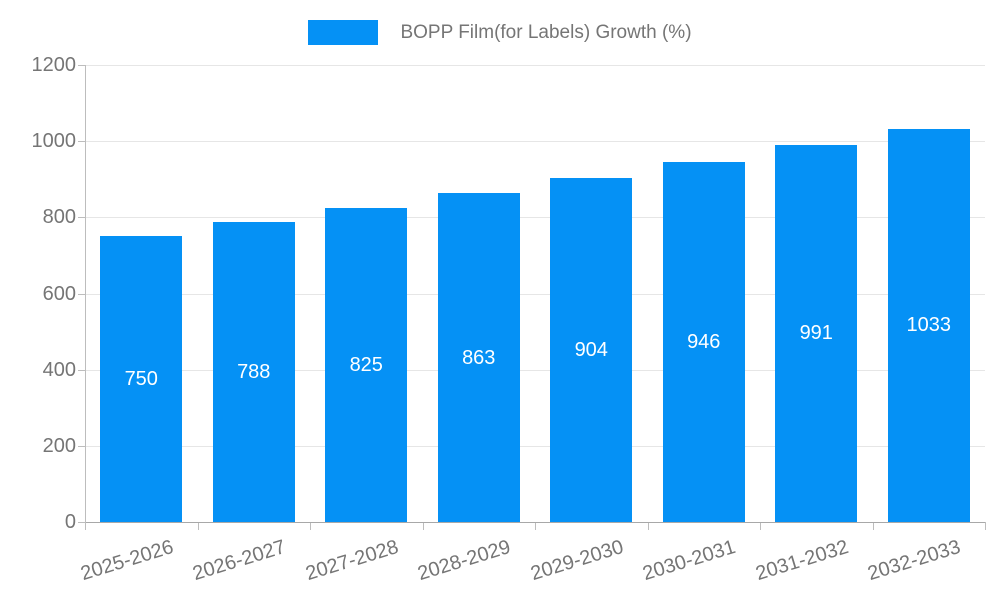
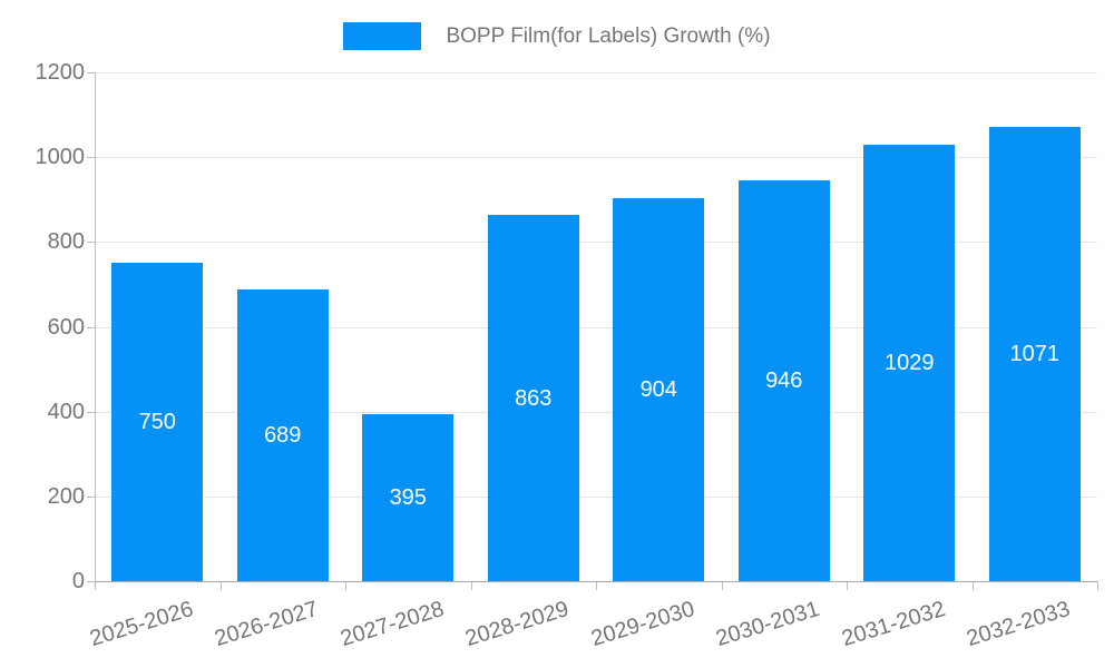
2026-2027: 788 -> 689
2027-2028: 825 -> 395
2031-2032: 991 -> 1029
2032-2033: 1033 -> 1071
